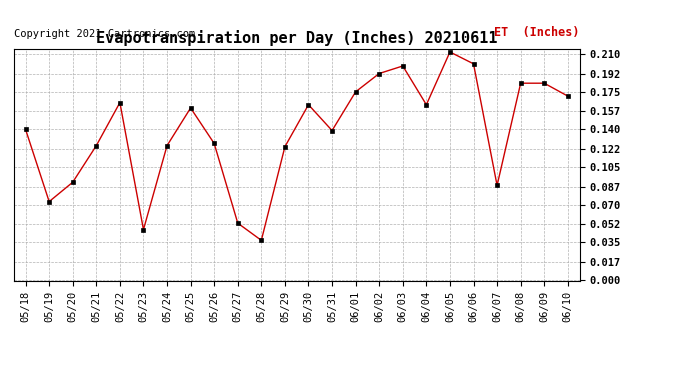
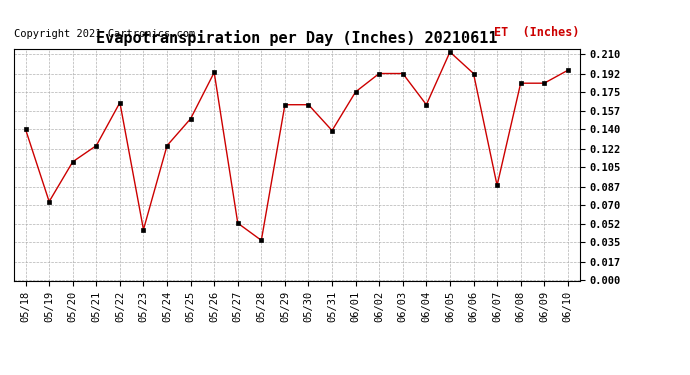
05/20: 0.091 -> 0.110
05/25: 0.160 -> 0.150
05/26: 0.127 -> 0.193
05/29: 0.124 -> 0.163
06/03: 0.199 -> 0.192
06/06: 0.201 -> 0.192
06/10: 0.171 -> 0.195
